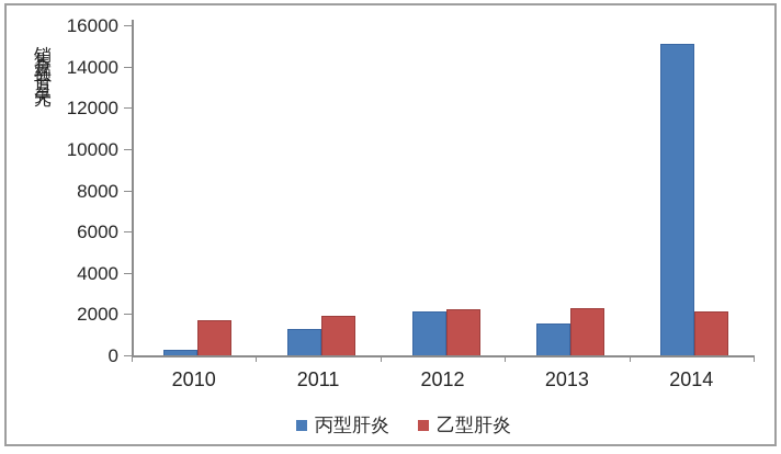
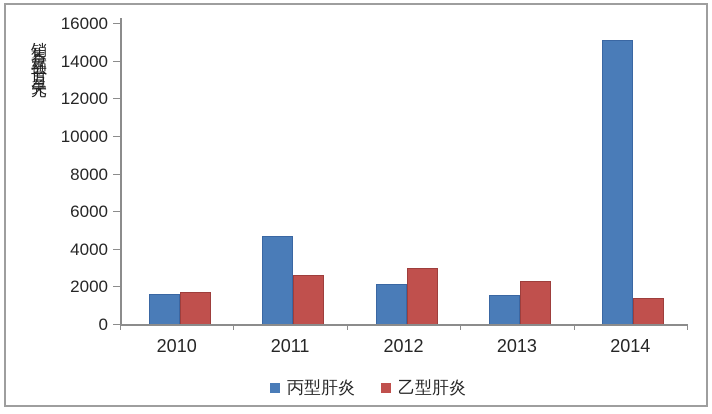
丙型肝炎/2010: 200 -> 1600
丙型肝炎/2011: 1200 -> 4700
乙型肝炎/2011: 1900 -> 2600
乙型肝炎/2012: 2200 -> 3000
乙型肝炎/2014: 2200 -> 1400
